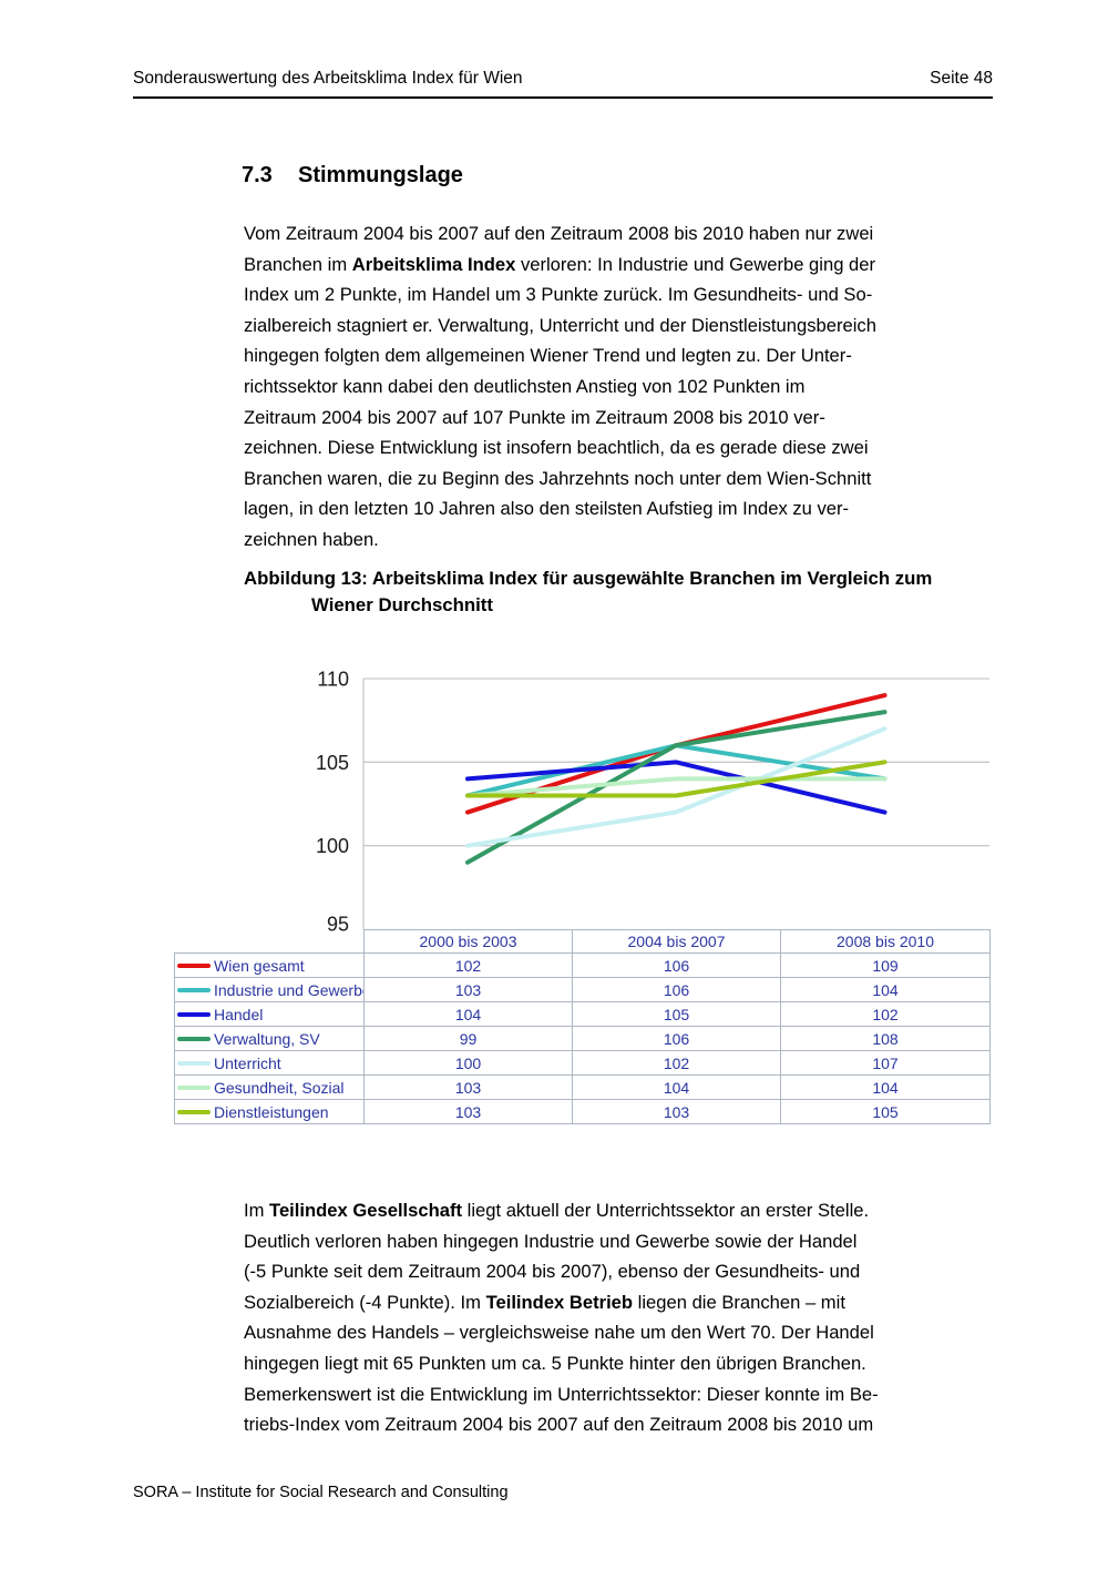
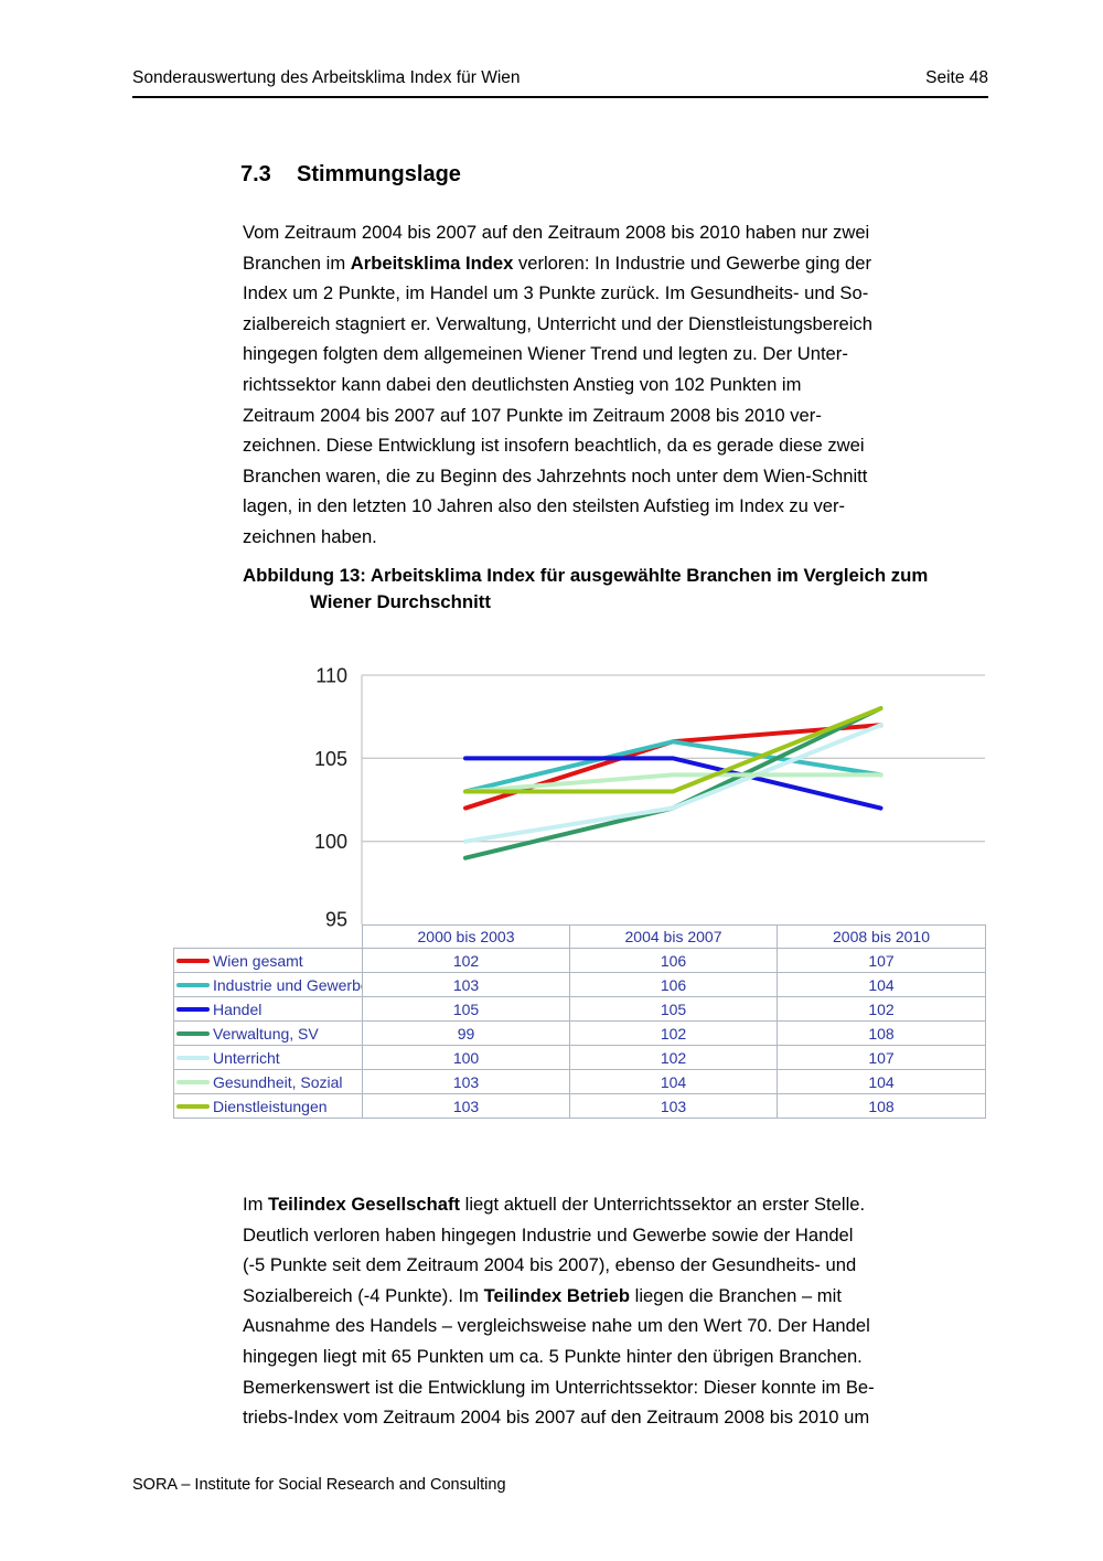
Handel/2000 bis 2003: 104 -> 105
Verwaltung, SV/2004 bis 2007: 106 -> 102
Wien gesamt/2008 bis 2010: 109 -> 107
Dienstleistungen/2008 bis 2010: 105 -> 108
